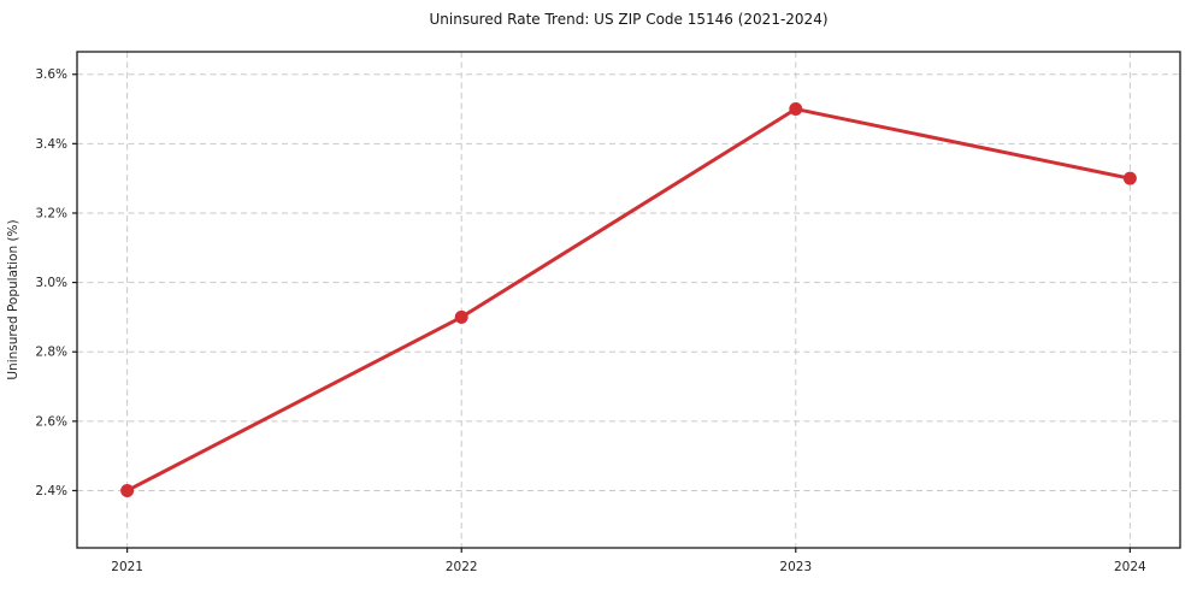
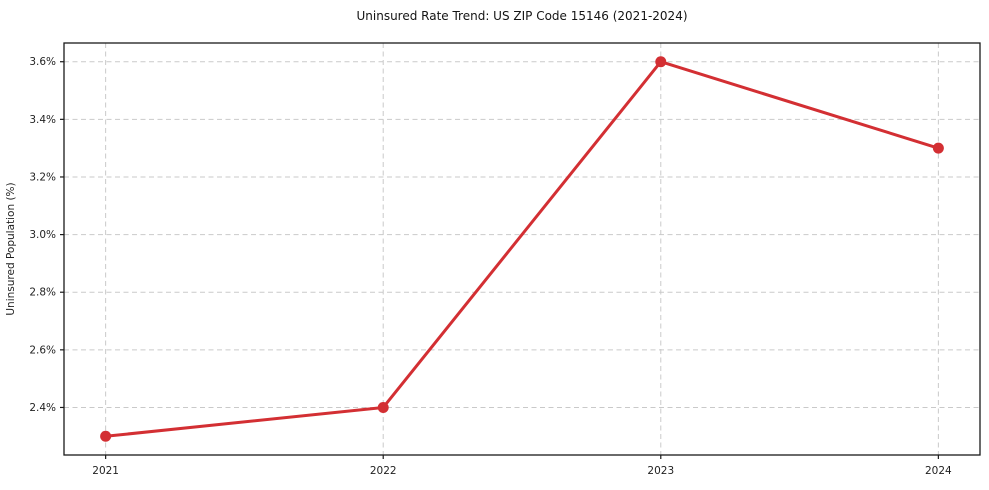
2021: 2.4% -> 2.3%
2022: 2.9% -> 2.4%
2023: 3.5% -> 3.6%
